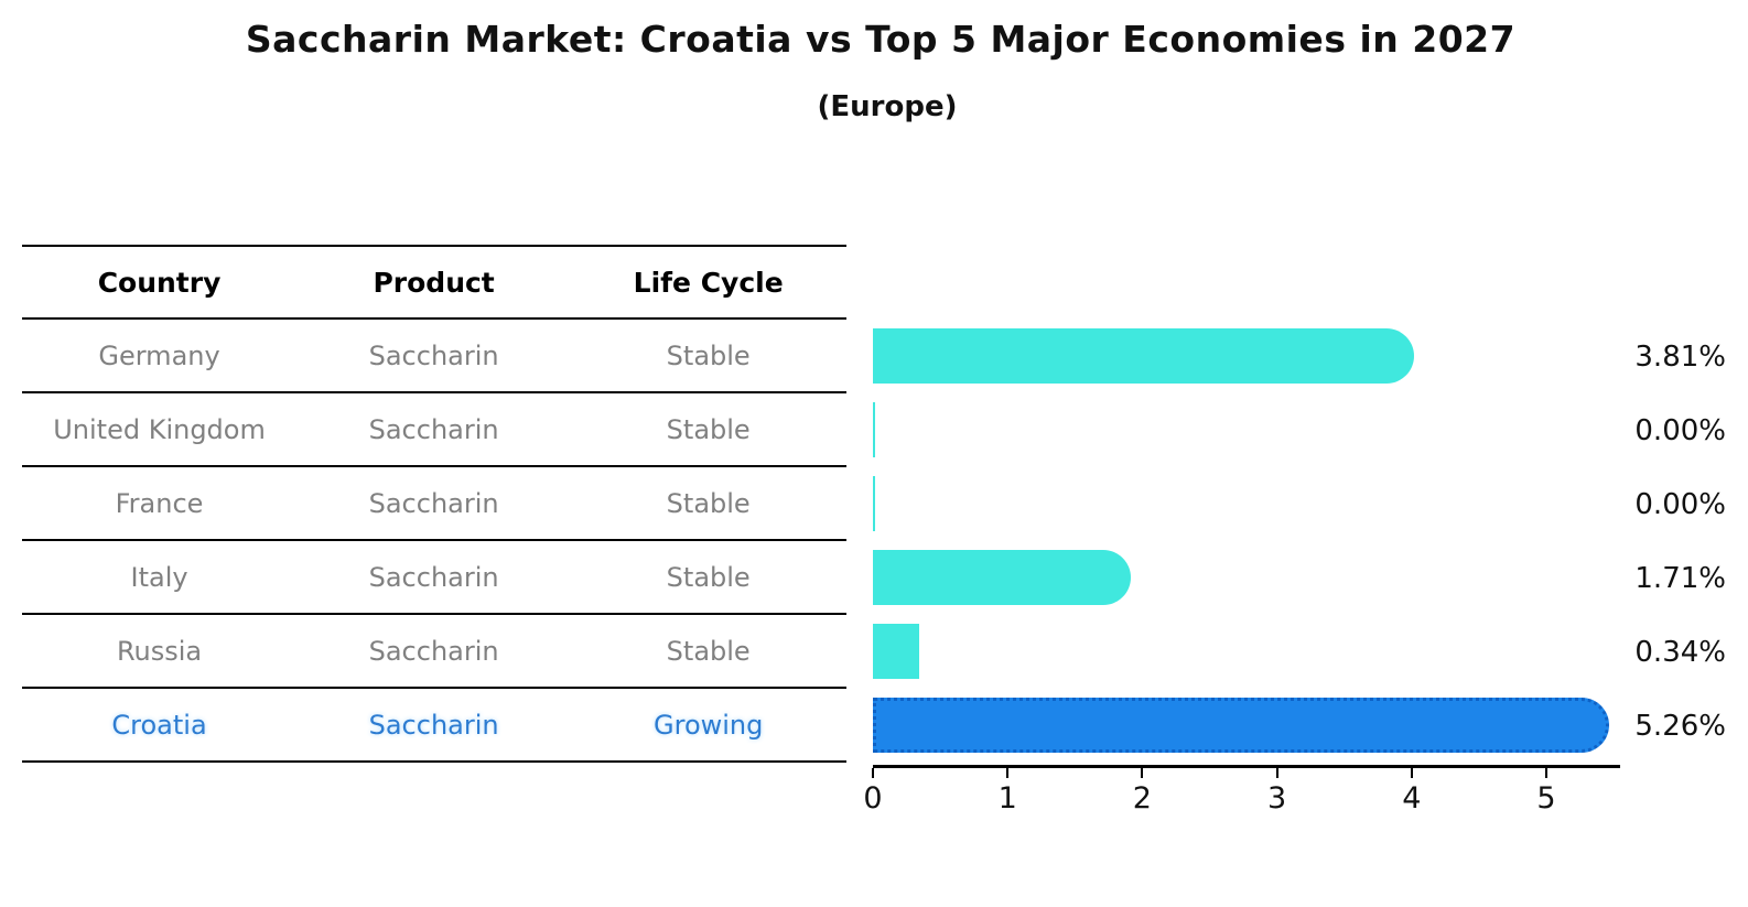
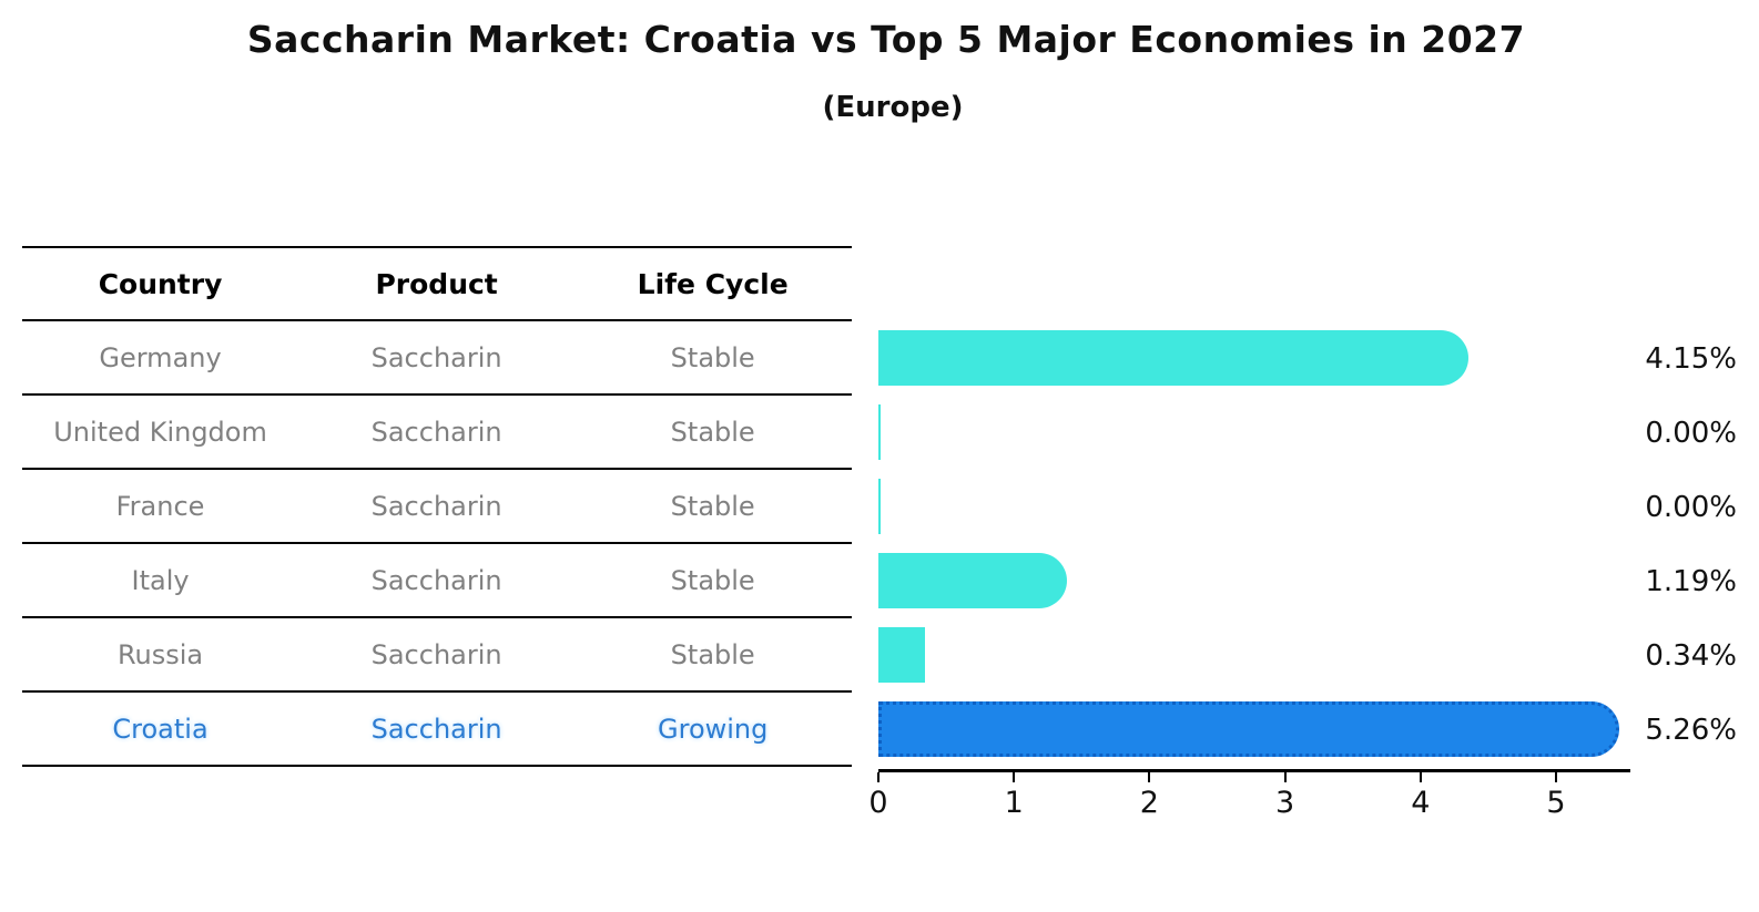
Germany: 3.81% -> 4.15%
Italy: 1.71% -> 1.19%
